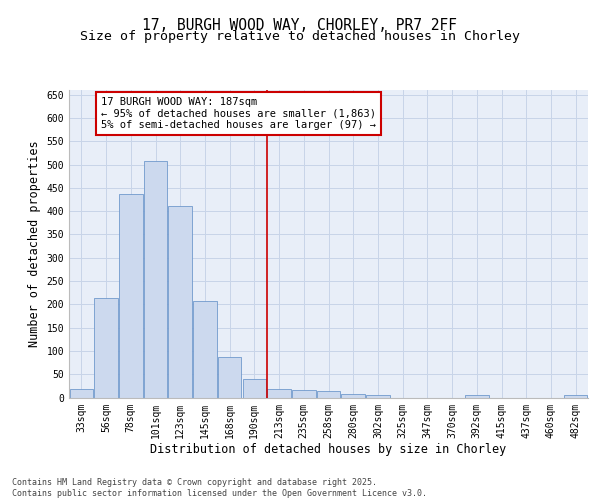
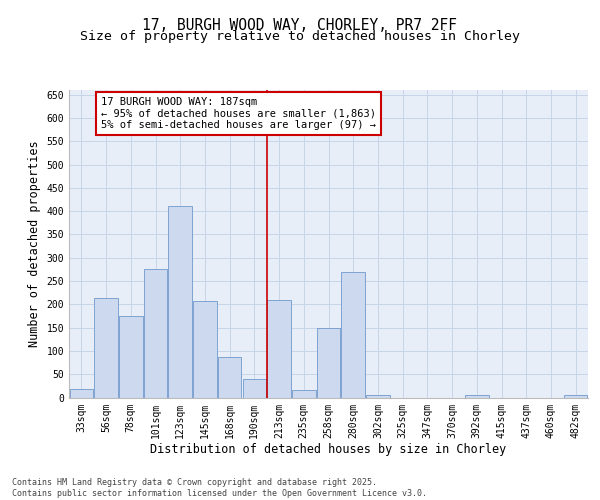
78sqm: 437 -> 175
101sqm: 507 -> 275
213sqm: 18 -> 210
258sqm: 13 -> 150
280sqm: 8 -> 270
